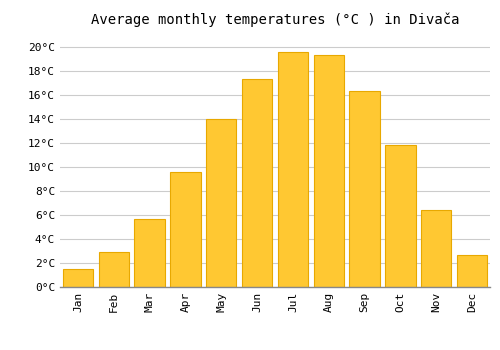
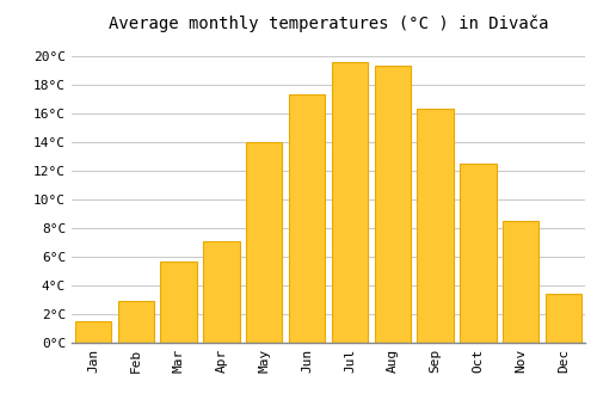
Apr: 9.6°C -> 7.1°C
Oct: 11.8°C -> 12.5°C
Nov: 6.4°C -> 8.5°C
Dec: 2.7°C -> 3.4°C
